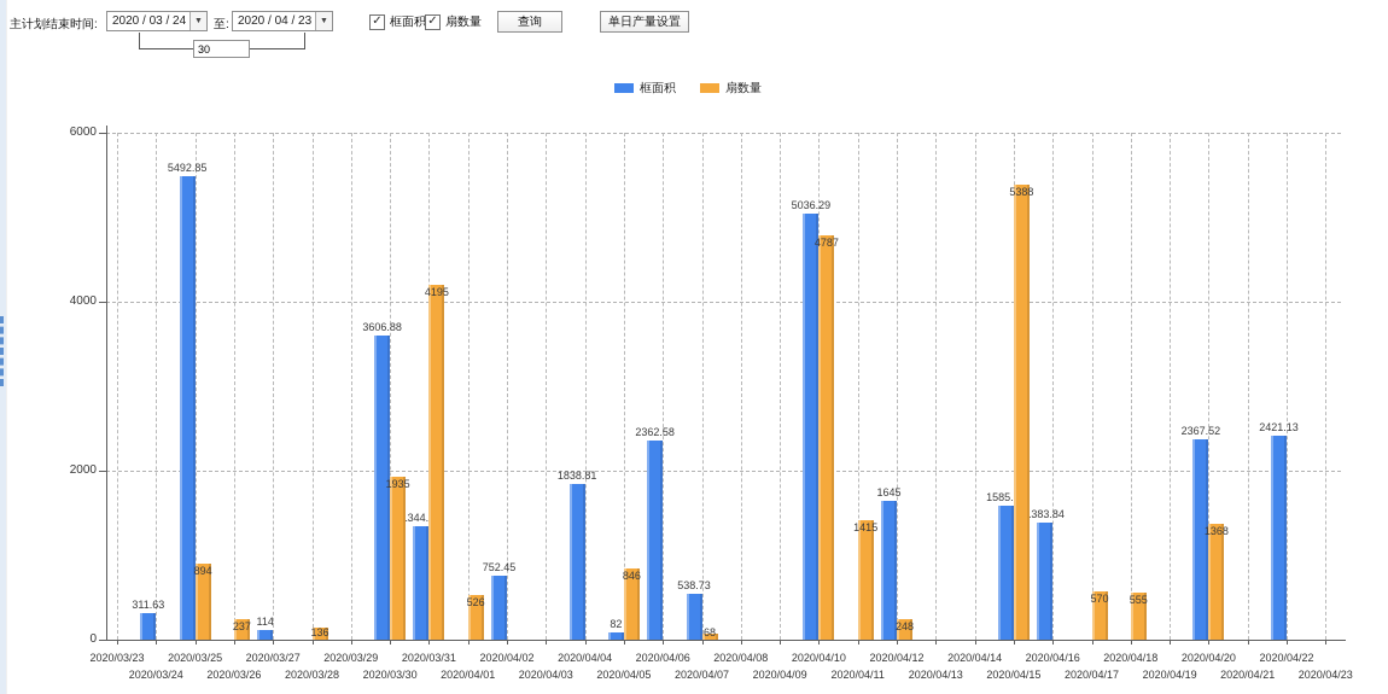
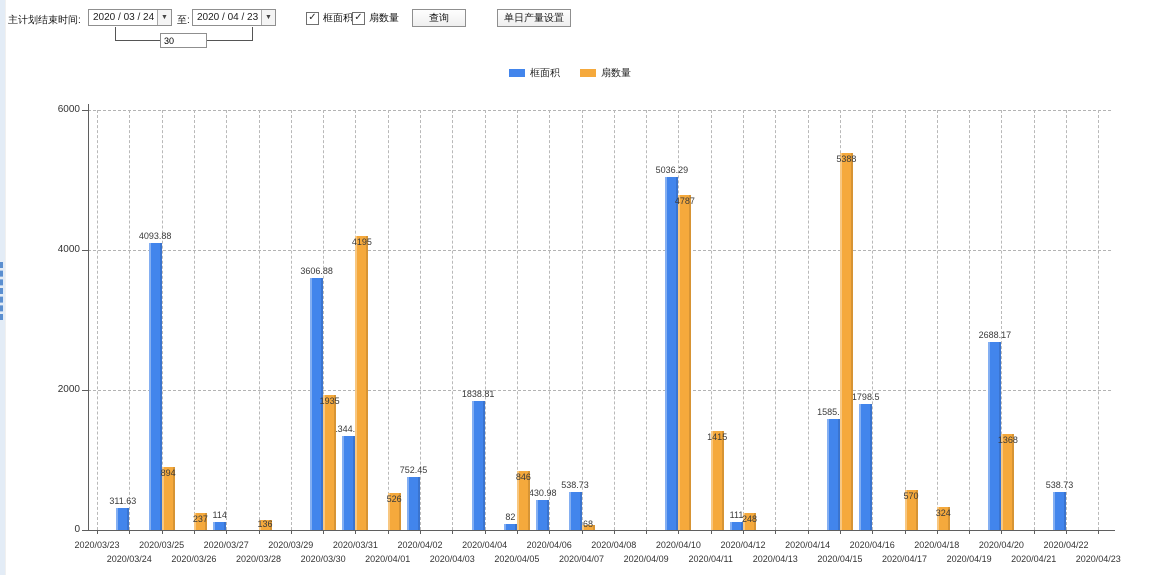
框面积/2020/03/25: 5492.85 -> 4093.88
框面积/2020/04/06: 2362.58 -> 430.98
框面积/2020/04/12: 1645 -> 111
框面积/2020/04/16: 1383.84 -> 1798.5
扇数量/2020/04/18: 555 -> 324
框面积/2020/04/20: 2367.52 -> 2688.17
框面积/2020/04/22: 2421.13 -> 538.73
